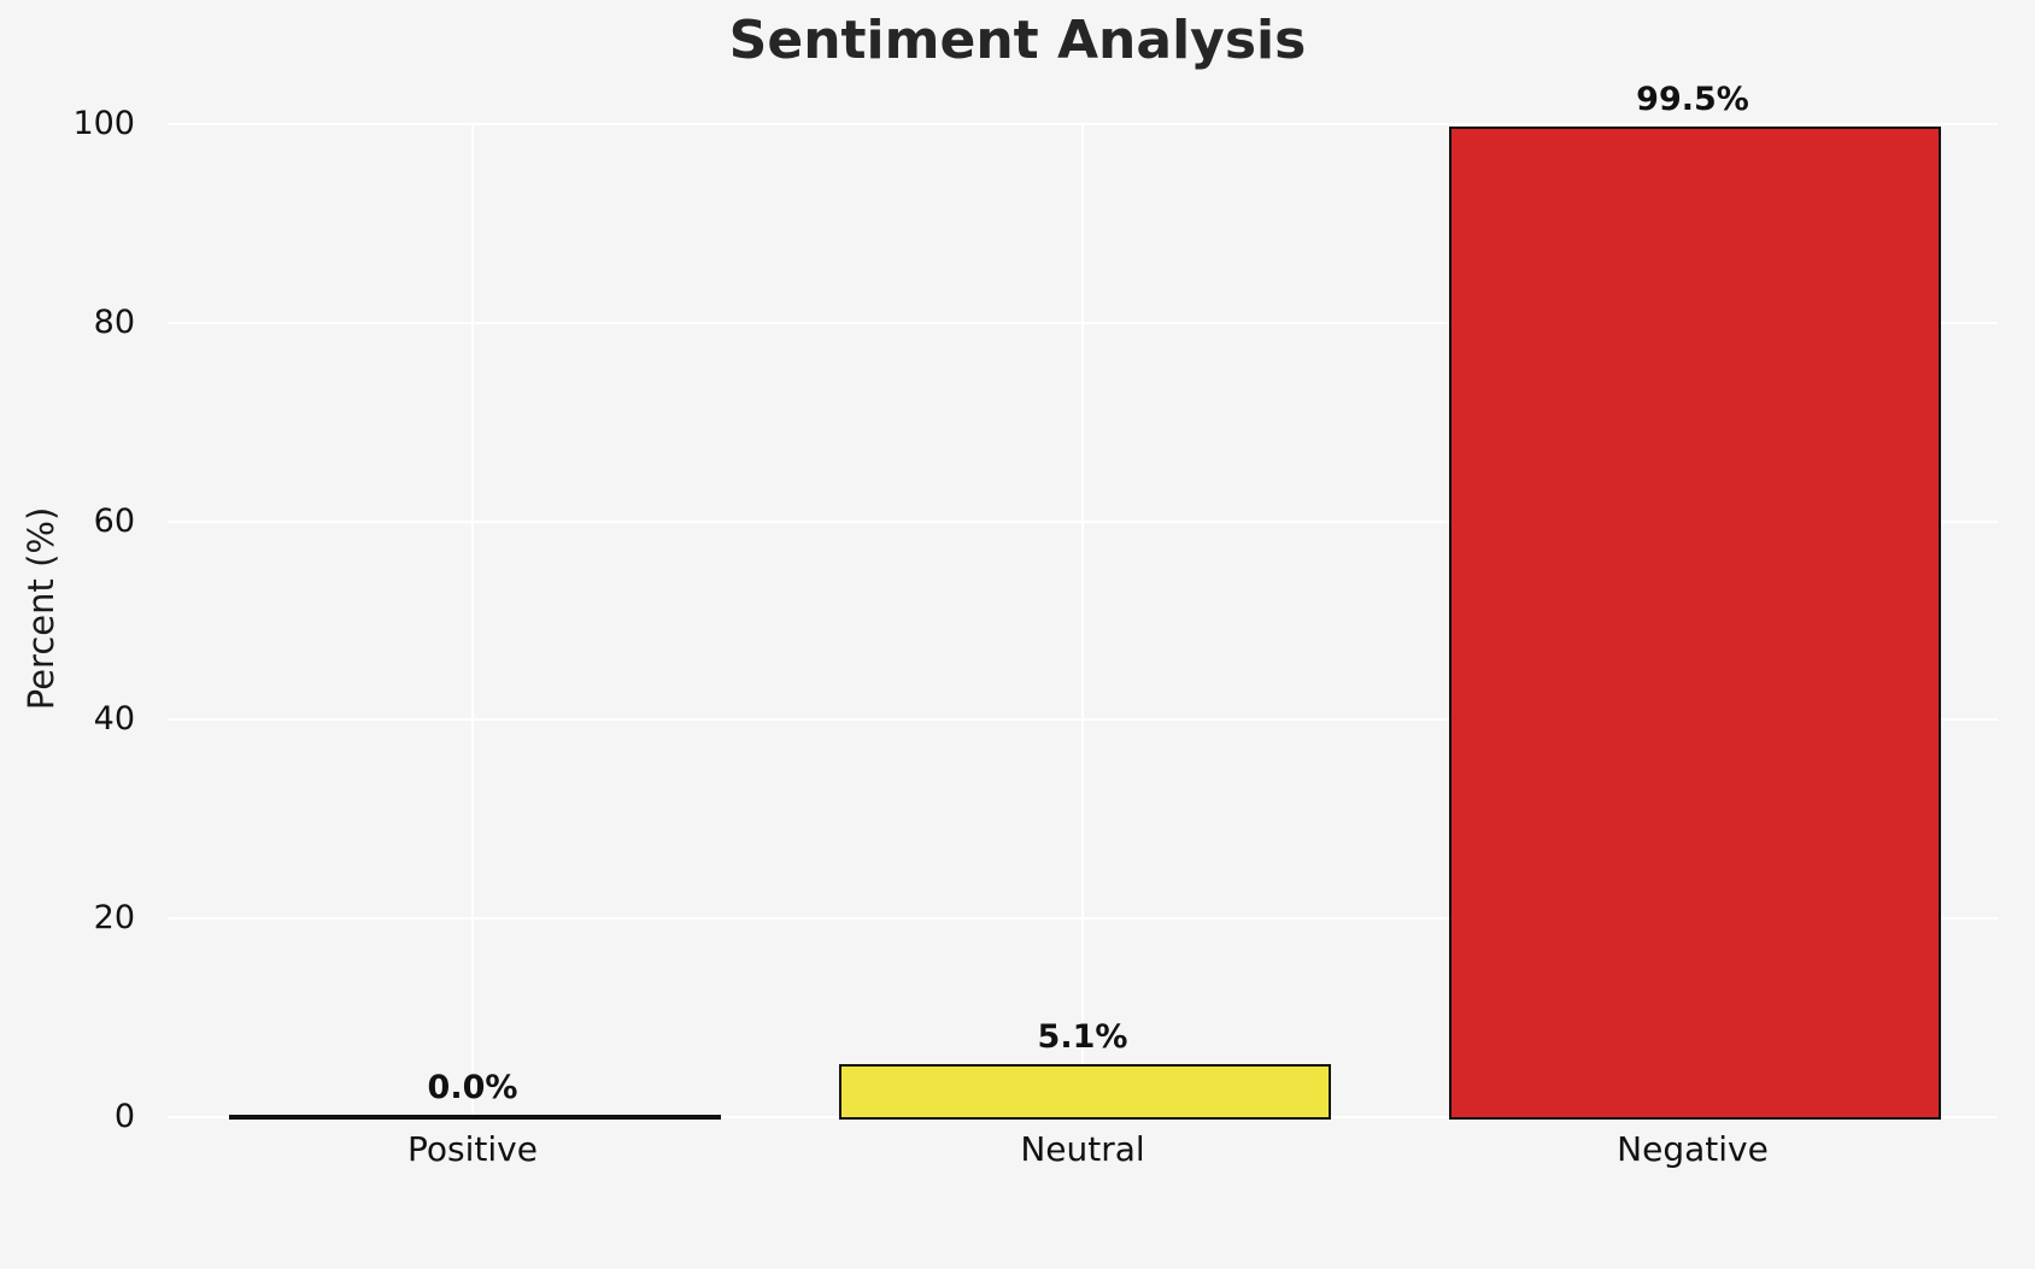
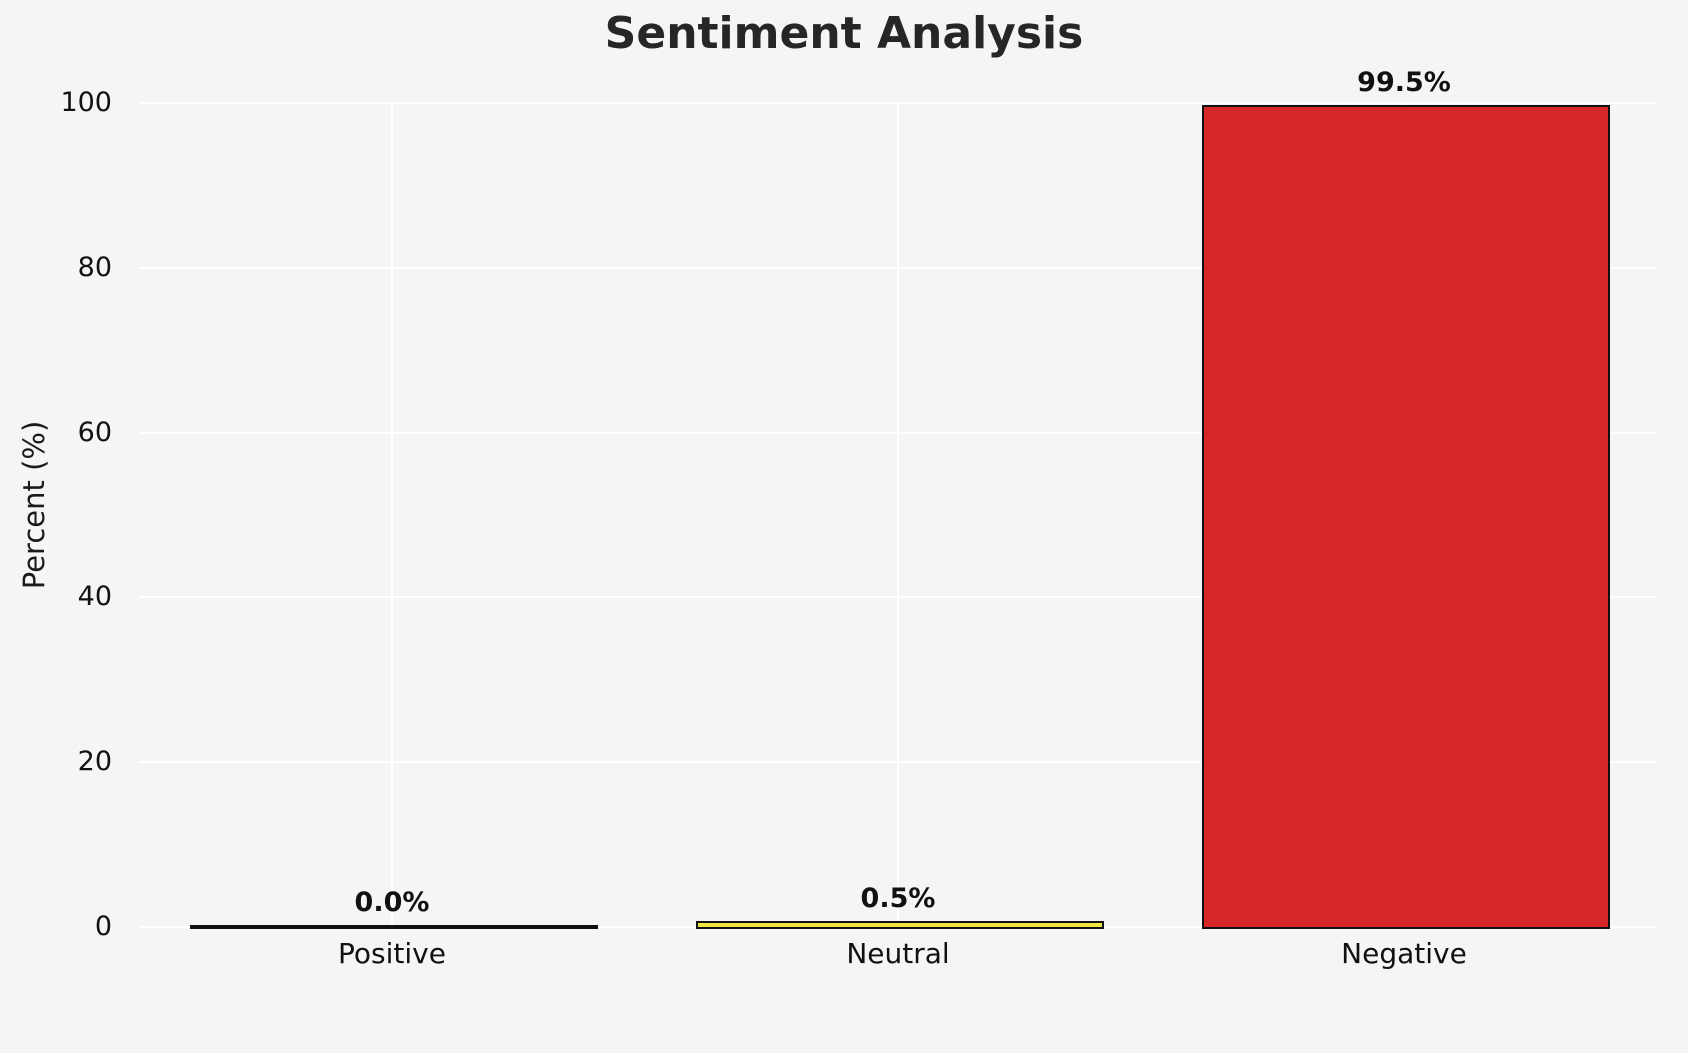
Neutral: 5.1% -> 0.5%
